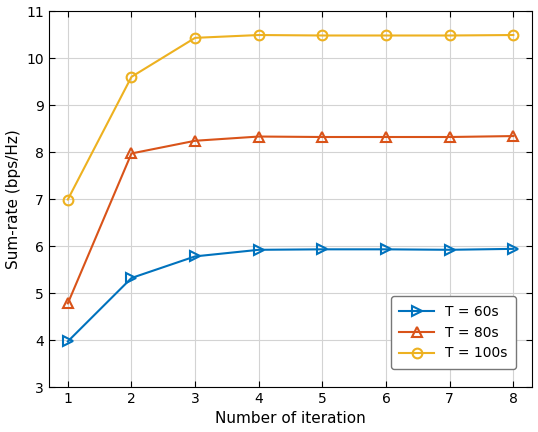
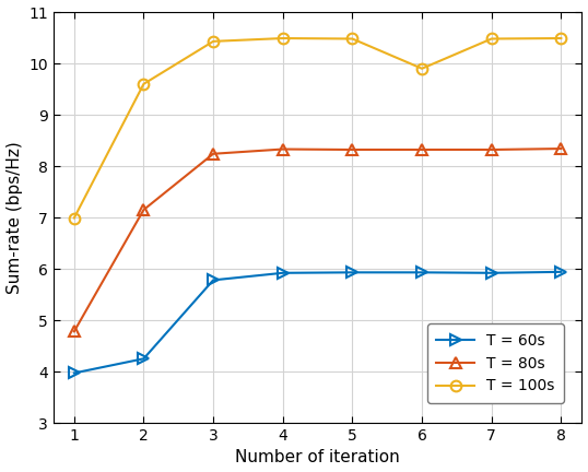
T = 60s/2: 5.32 -> 4.25
T = 80s/2: 7.97 -> 7.15
T = 100s/6: 10.48 -> 9.90
